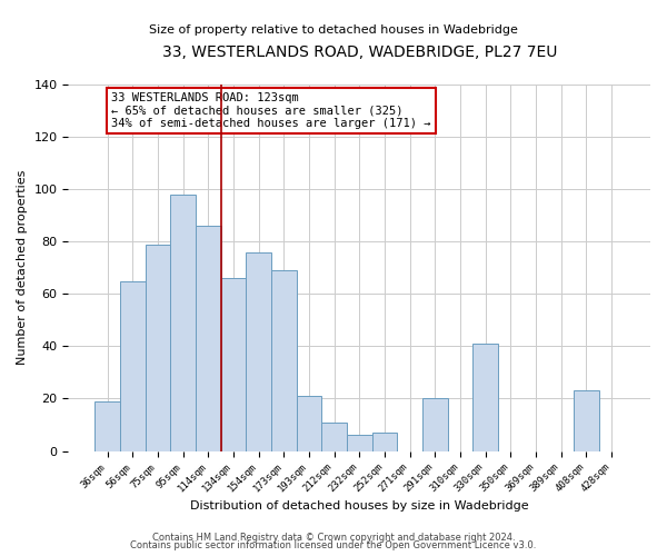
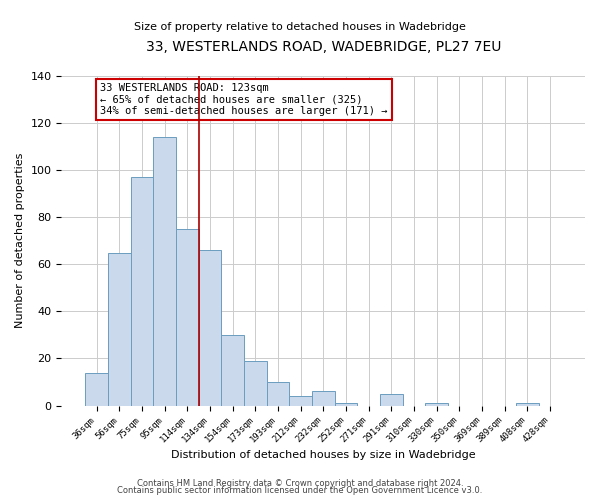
36sqm: 19 -> 14
75sqm: 79 -> 97
95sqm: 98 -> 114
114sqm: 86 -> 75
154sqm: 76 -> 30
173sqm: 69 -> 19
193sqm: 21 -> 10
212sqm: 11 -> 4
252sqm: 7 -> 1
291sqm: 20 -> 5
330sqm: 41 -> 1
408sqm: 23 -> 1
